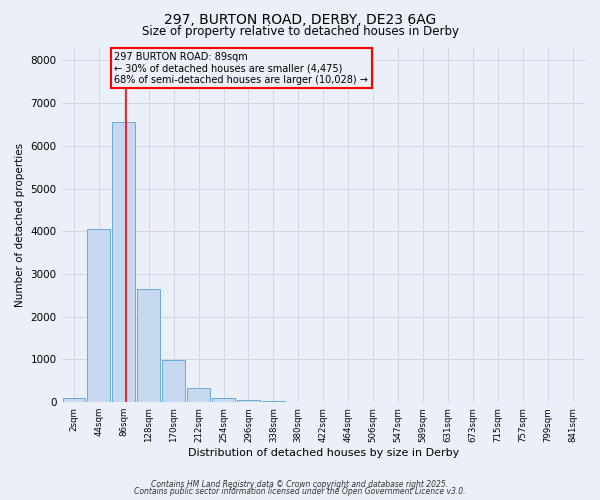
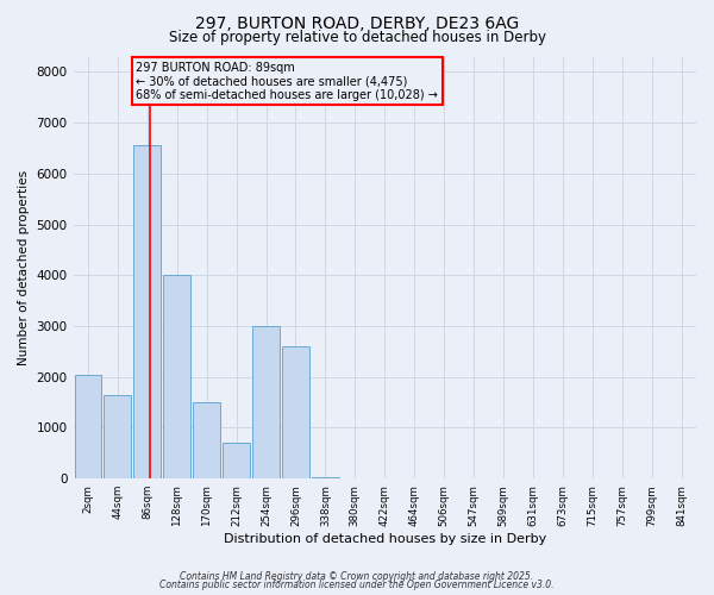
2sqm: 100 -> 2050
44sqm: 4050 -> 1650
128sqm: 2650 -> 4000
170sqm: 980 -> 1500
212sqm: 330 -> 700
254sqm: 110 -> 3000
296sqm: 60 -> 2600
